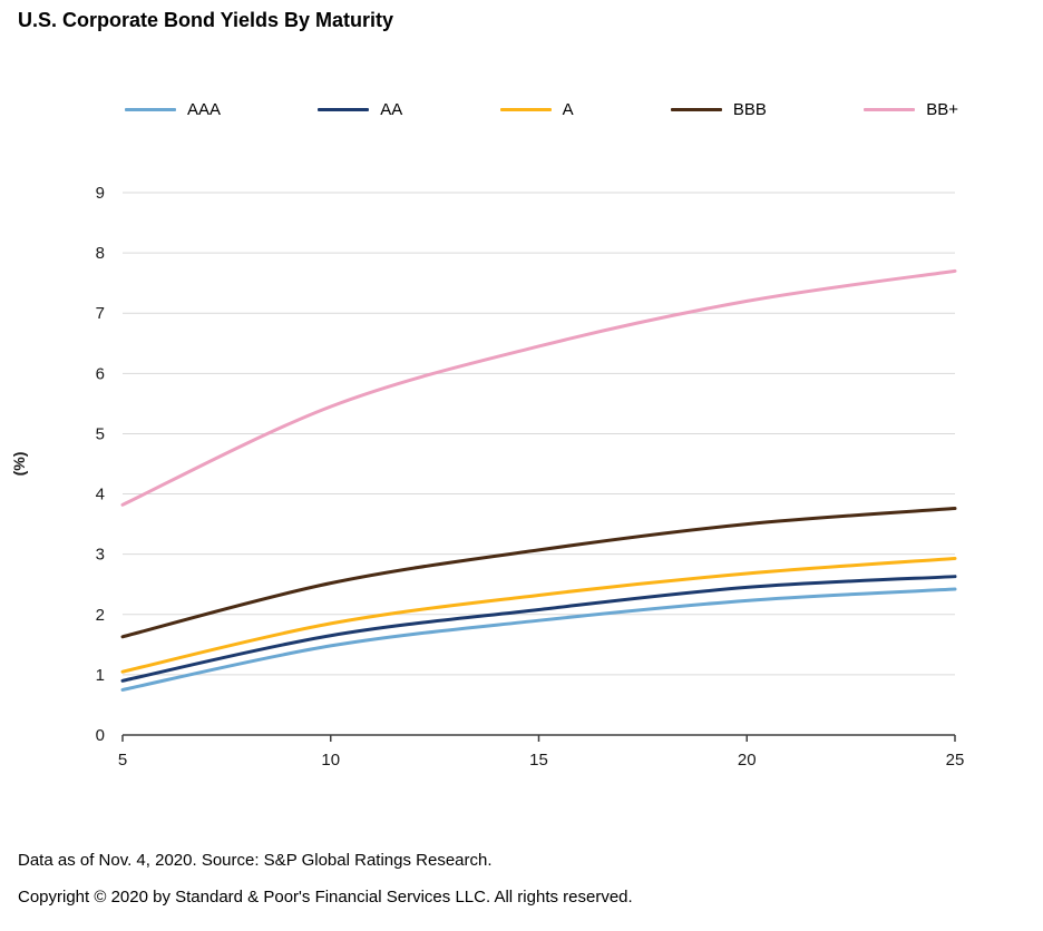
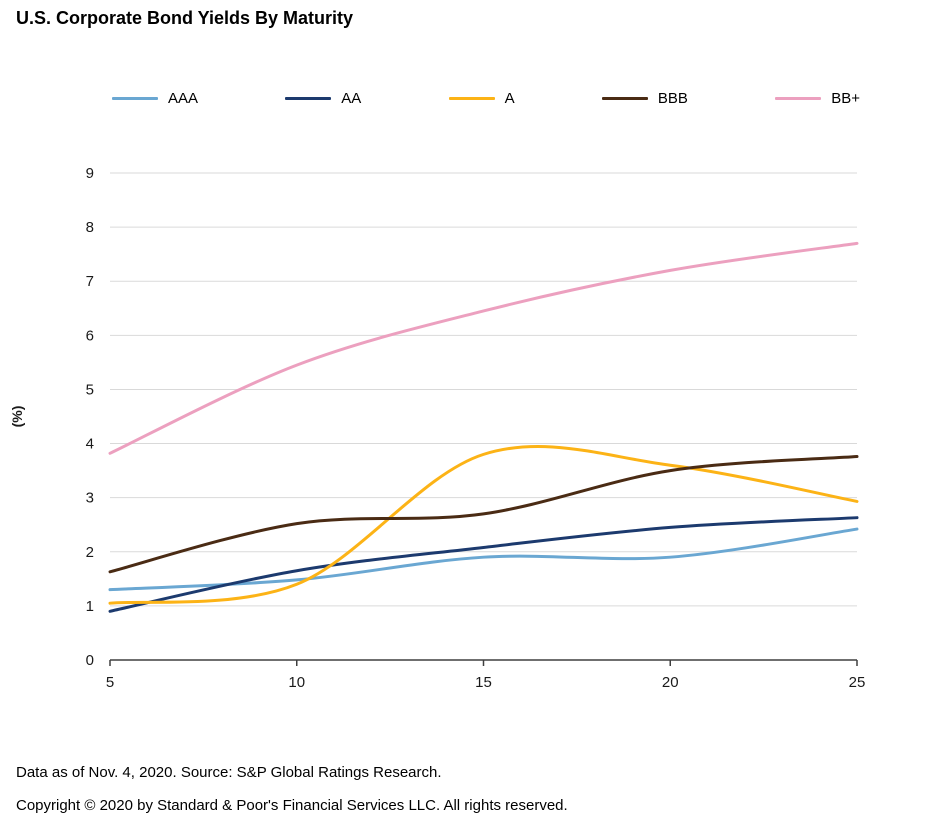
AAA/5: 0.8 -> 1.3
A/10: 1.9 -> 1.4
A/15: 2.3 -> 3.8
BBB/15: 3.1 -> 2.7
AAA/20: 2.2 -> 1.9
A/20: 2.7 -> 3.6
